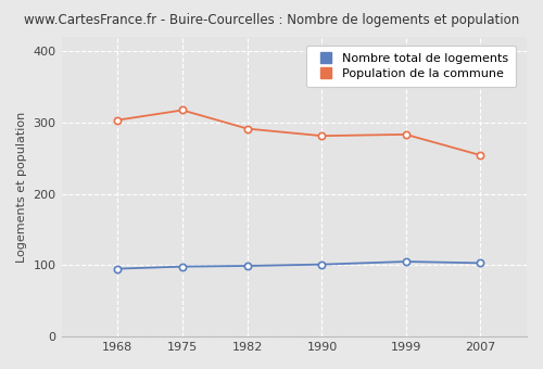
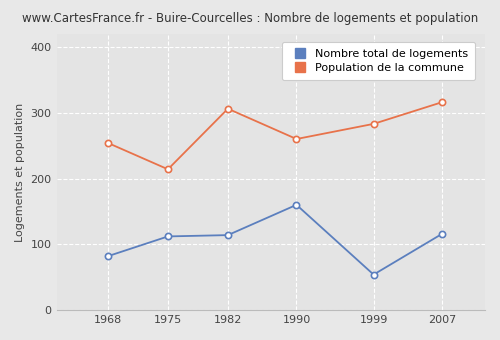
Nombre total de logements/1968: 95 -> 82
Population de la commune/1968: 303 -> 254
Nombre total de logements/1975: 98 -> 112
Population de la commune/1975: 317 -> 214
Nombre total de logements/1982: 99 -> 114
Population de la commune/1982: 291 -> 306
Nombre total de logements/1990: 101 -> 160
Population de la commune/1990: 281 -> 260
Nombre total de logements/1999: 105 -> 54
Nombre total de logements/2007: 103 -> 116
Population de la commune/2007: 254 -> 316
